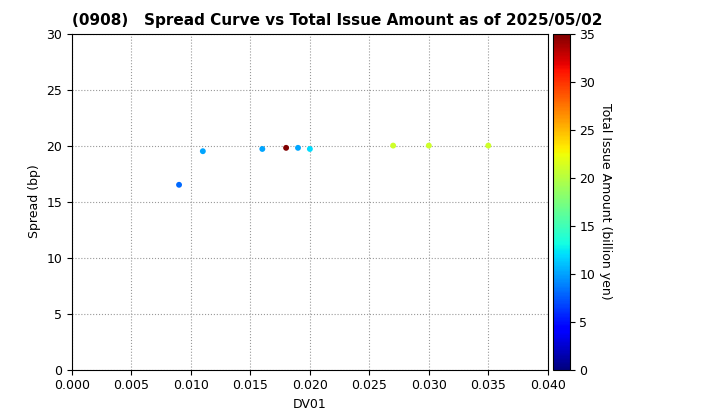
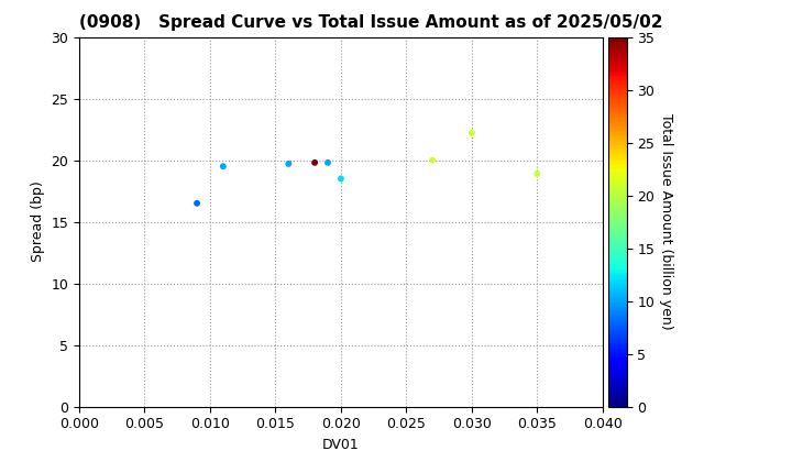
0.020: 19.7 -> 18.5
0.030: 20.0 -> 22.2
0.035: 20.0 -> 18.9
